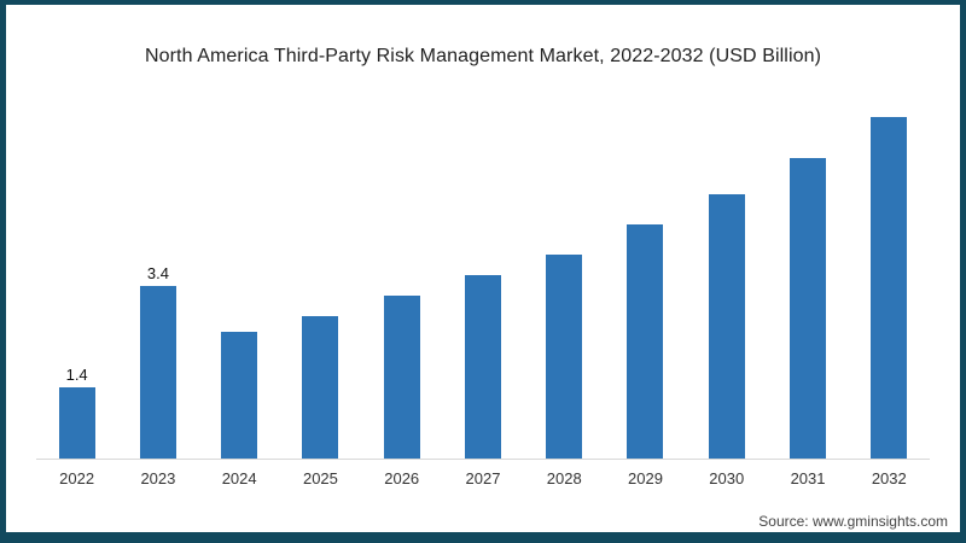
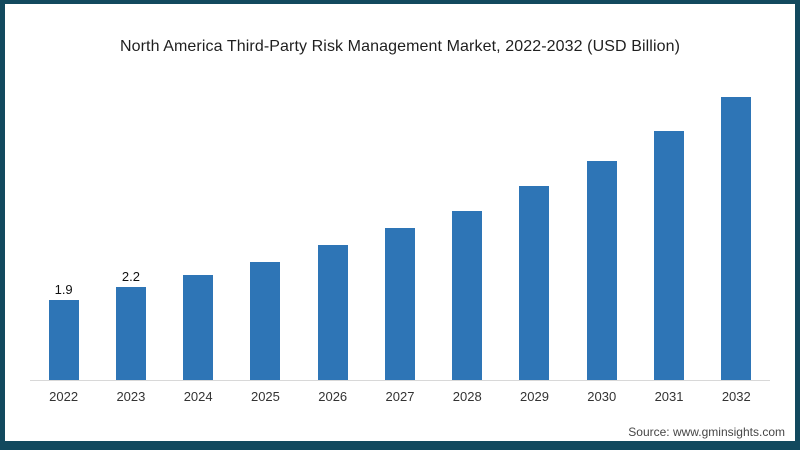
2022: 1.4 -> 1.9
2023: 3.4 -> 2.2
